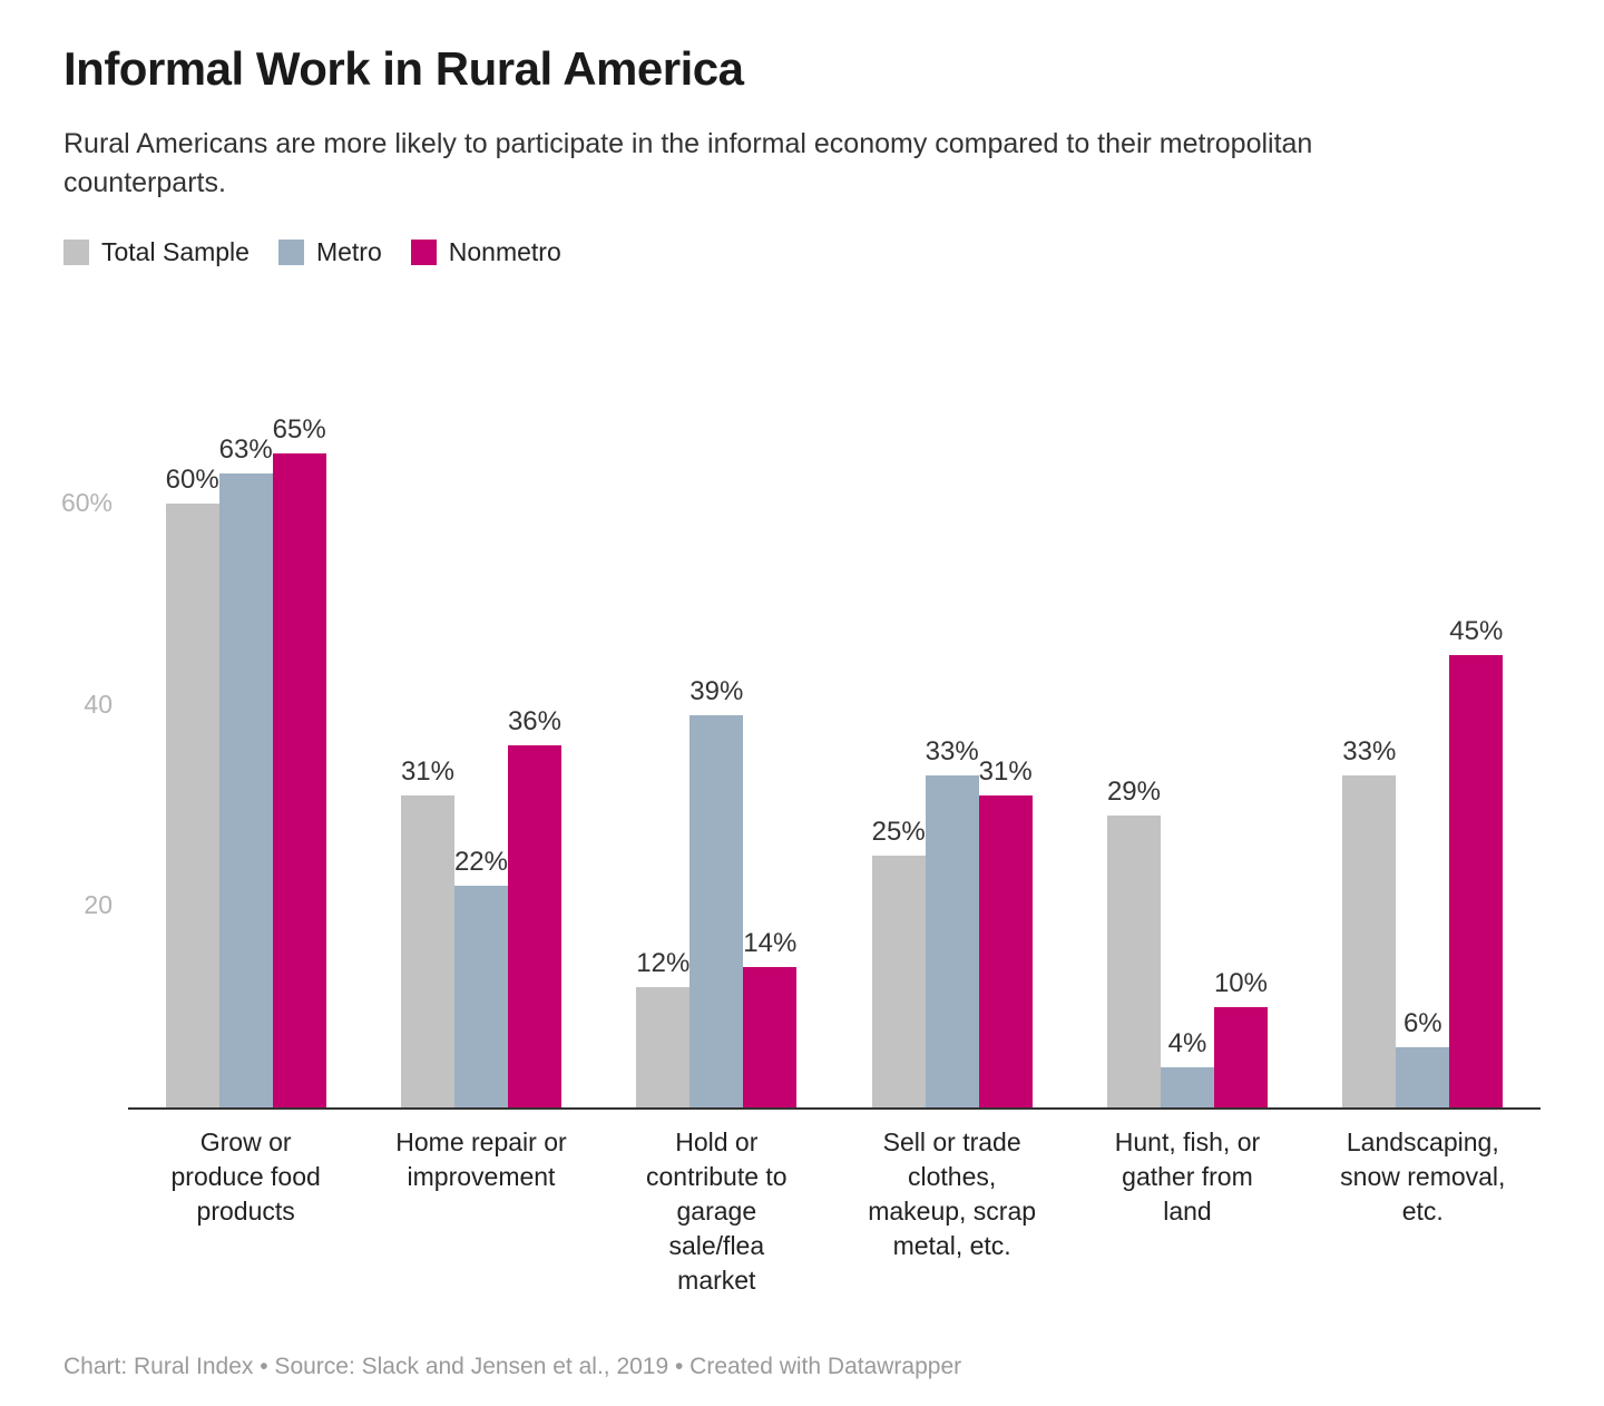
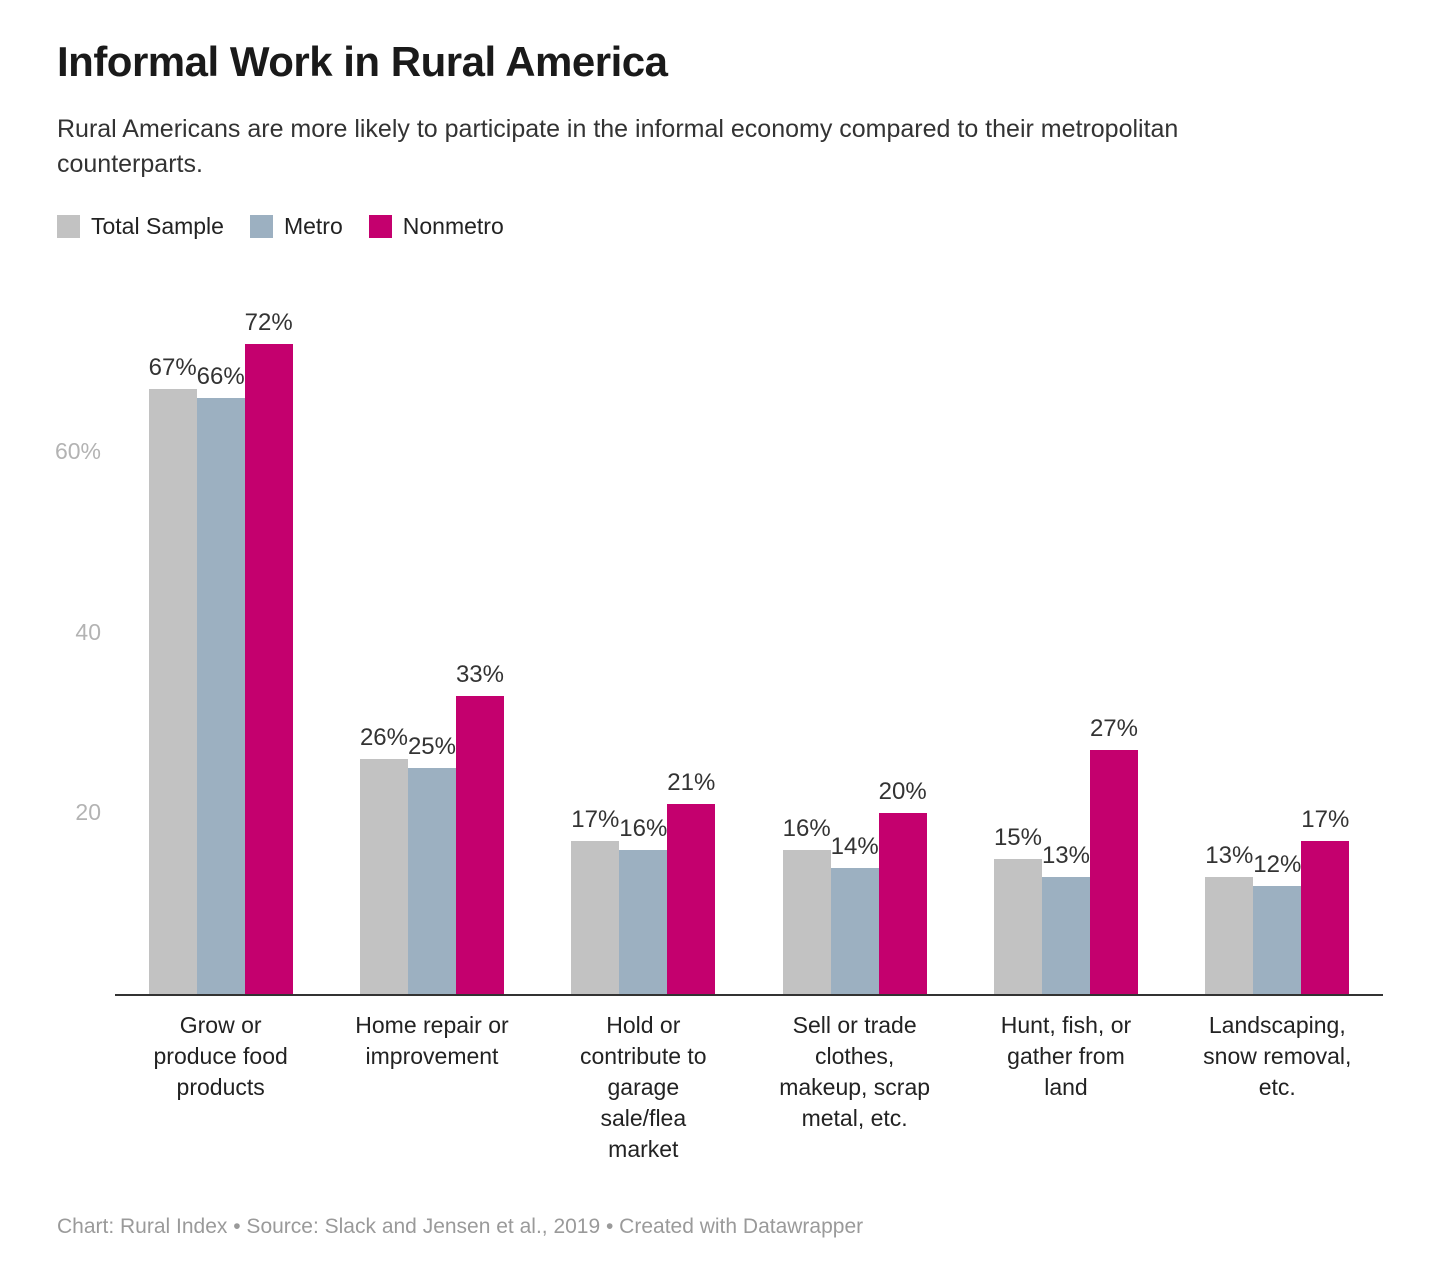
Total Sample/Grow or produce food products: 60% -> 67%
Metro/Grow or produce food products: 63% -> 66%
Nonmetro/Grow or produce food products: 65% -> 72%
Total Sample/Home repair or improvement: 31% -> 26%
Metro/Home repair or improvement: 22% -> 25%
Nonmetro/Home repair or improvement: 36% -> 33%
Total Sample/Hold or contribute to garage sale/flea market: 12% -> 17%
Metro/Hold or contribute to garage sale/flea market: 39% -> 16%
Nonmetro/Hold or contribute to garage sale/flea market: 14% -> 21%
Total Sample/Sell or trade clothes, makeup, scrap metal, etc.: 25% -> 16%
Metro/Sell or trade clothes, makeup, scrap metal, etc.: 33% -> 14%
Nonmetro/Sell or trade clothes, makeup, scrap metal, etc.: 31% -> 20%
Total Sample/Hunt, fish, or gather from land: 29% -> 15%
Metro/Hunt, fish, or gather from land: 4% -> 13%
Nonmetro/Hunt, fish, or gather from land: 10% -> 27%
Total Sample/Landscaping, snow removal, etc.: 33% -> 13%
Metro/Landscaping, snow removal, etc.: 6% -> 12%
Nonmetro/Landscaping, snow removal, etc.: 45% -> 17%
